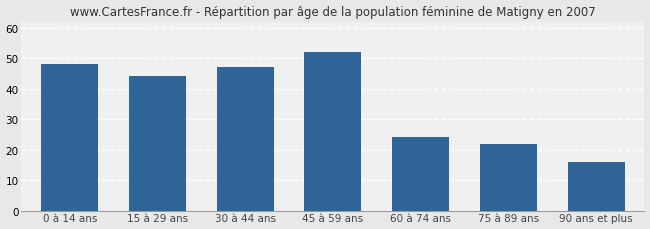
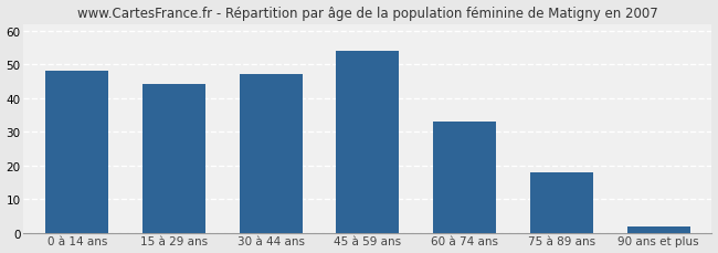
45 à 59 ans: 52 -> 54
60 à 74 ans: 24 -> 33
75 à 89 ans: 22 -> 18
90 ans et plus: 16 -> 2
